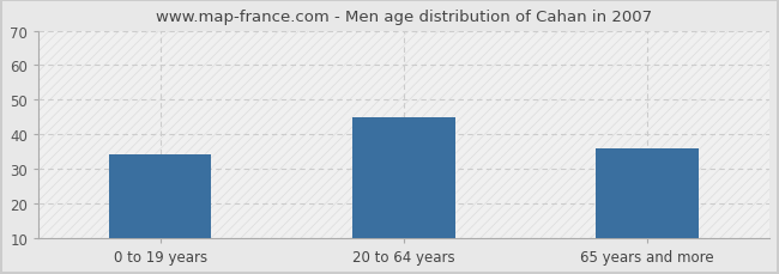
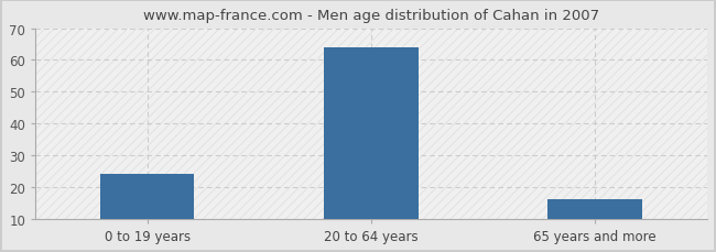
0 to 19 years: 34 -> 24
20 to 64 years: 45 -> 64
65 years and more: 36 -> 16
